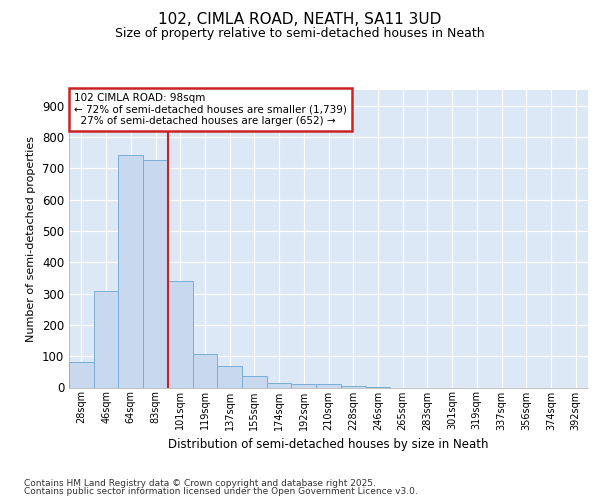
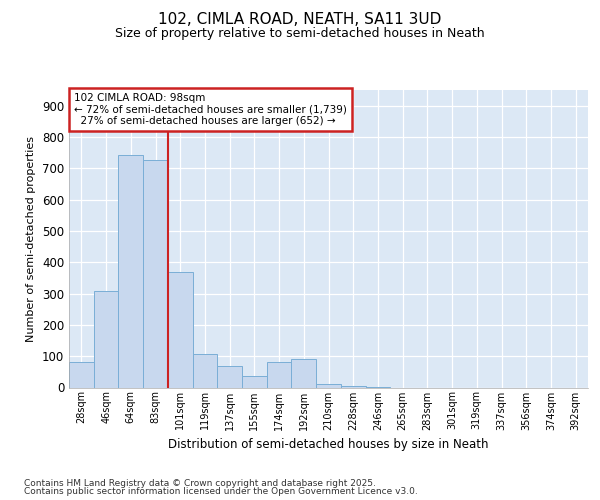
101sqm: 340 -> 370
174sqm: 15 -> 80
192sqm: 12 -> 90
